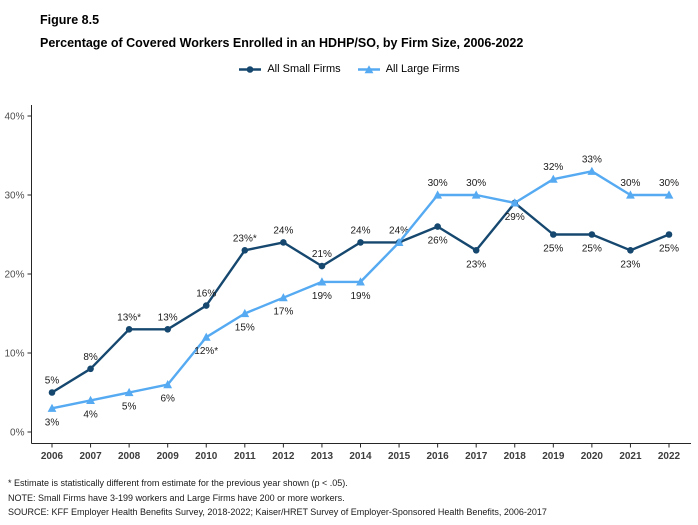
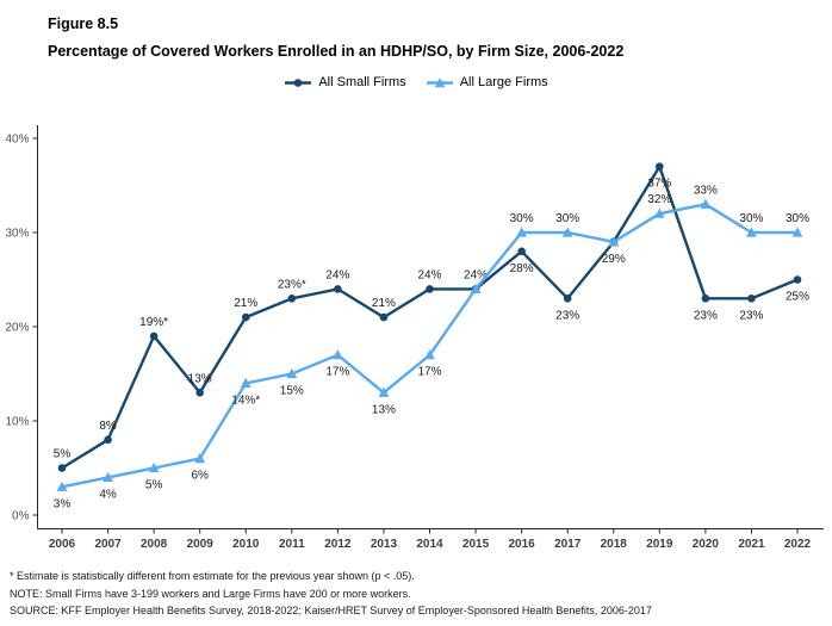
All Small Firms/2008: 13 -> 19
All Small Firms/2010: 16% -> 21%
All Large Firms/2010: 12 -> 14
All Large Firms/2013: 19% -> 13%
All Large Firms/2014: 19% -> 17%
All Small Firms/2016: 26% -> 28%
All Small Firms/2019: 25% -> 37%
All Small Firms/2020: 25% -> 23%
